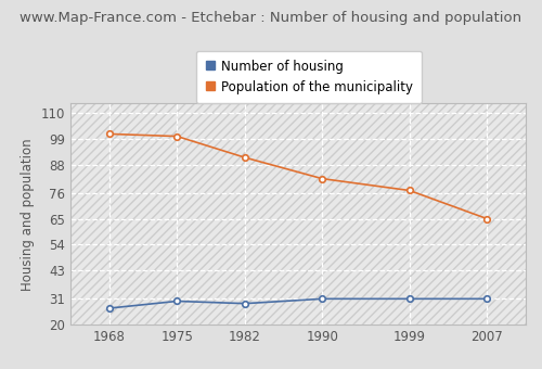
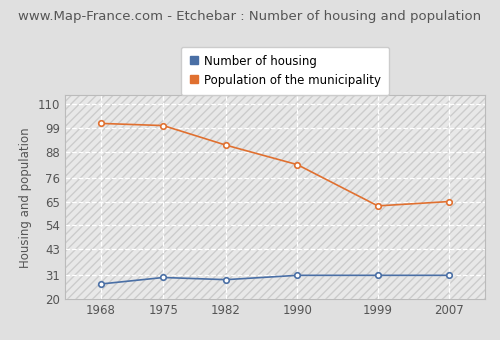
Population of the municipality/1999: 77 -> 63
